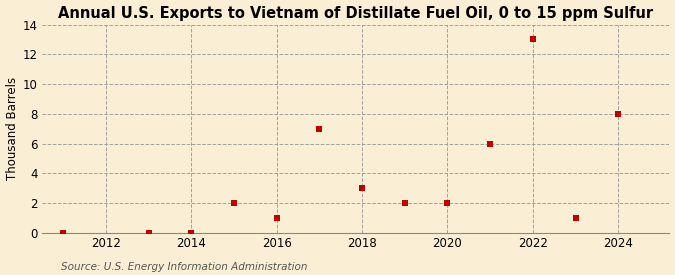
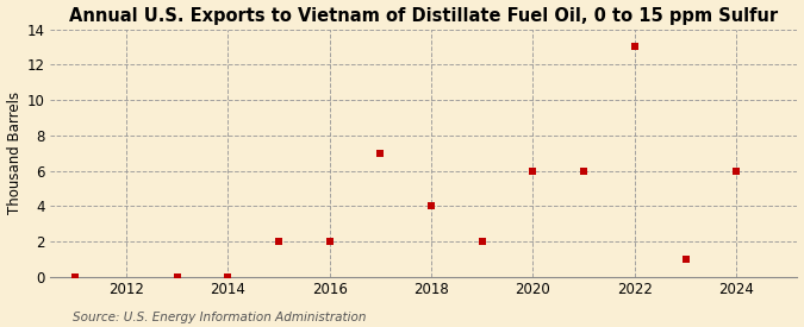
2016: 1 -> 2
2018: 3 -> 4
2020: 2 -> 6
2024: 8 -> 6
